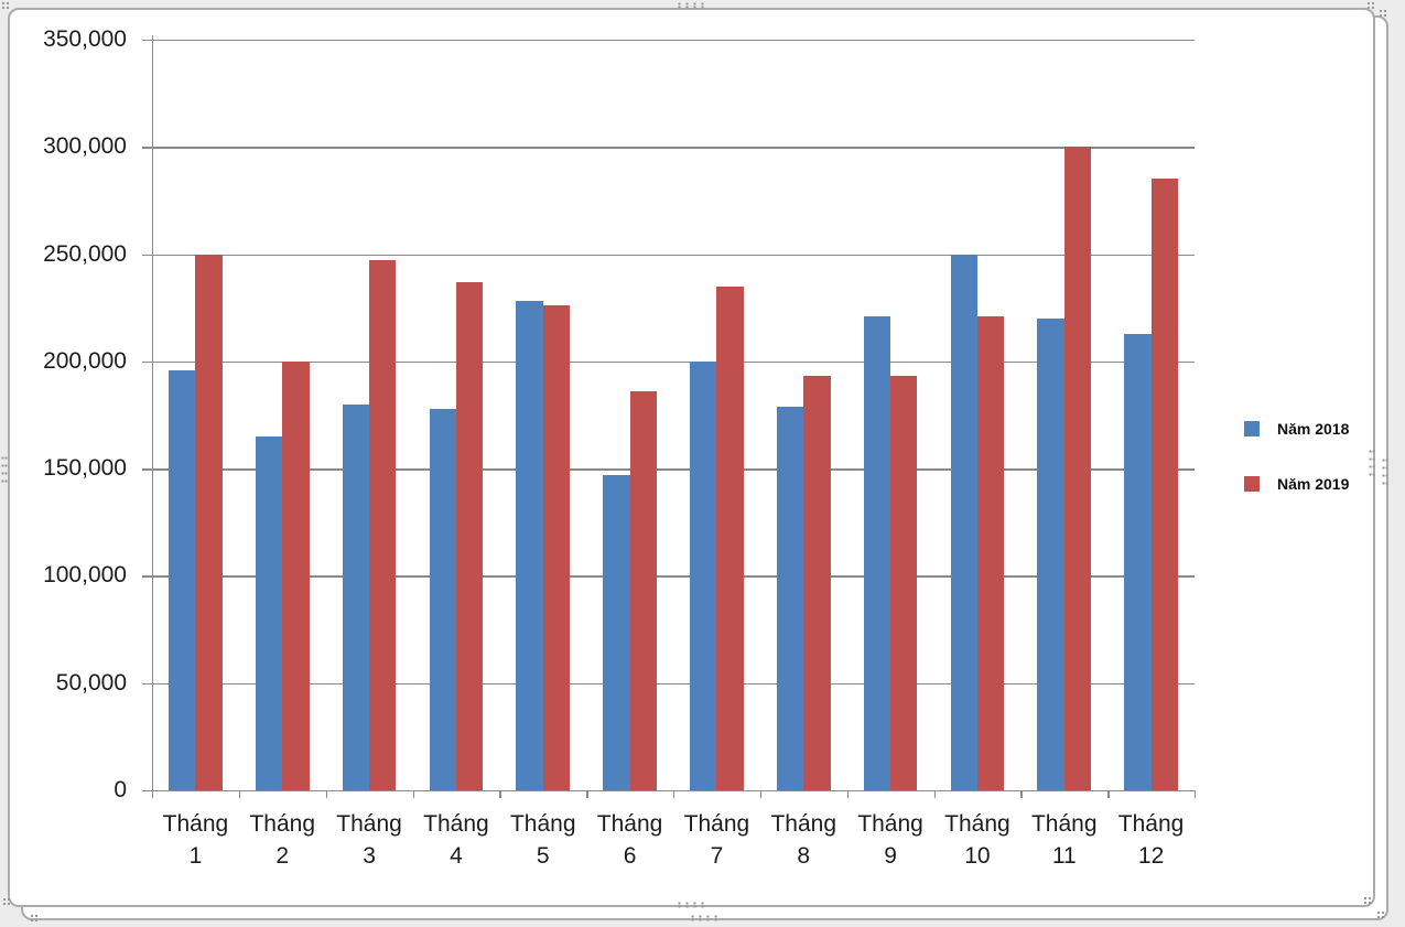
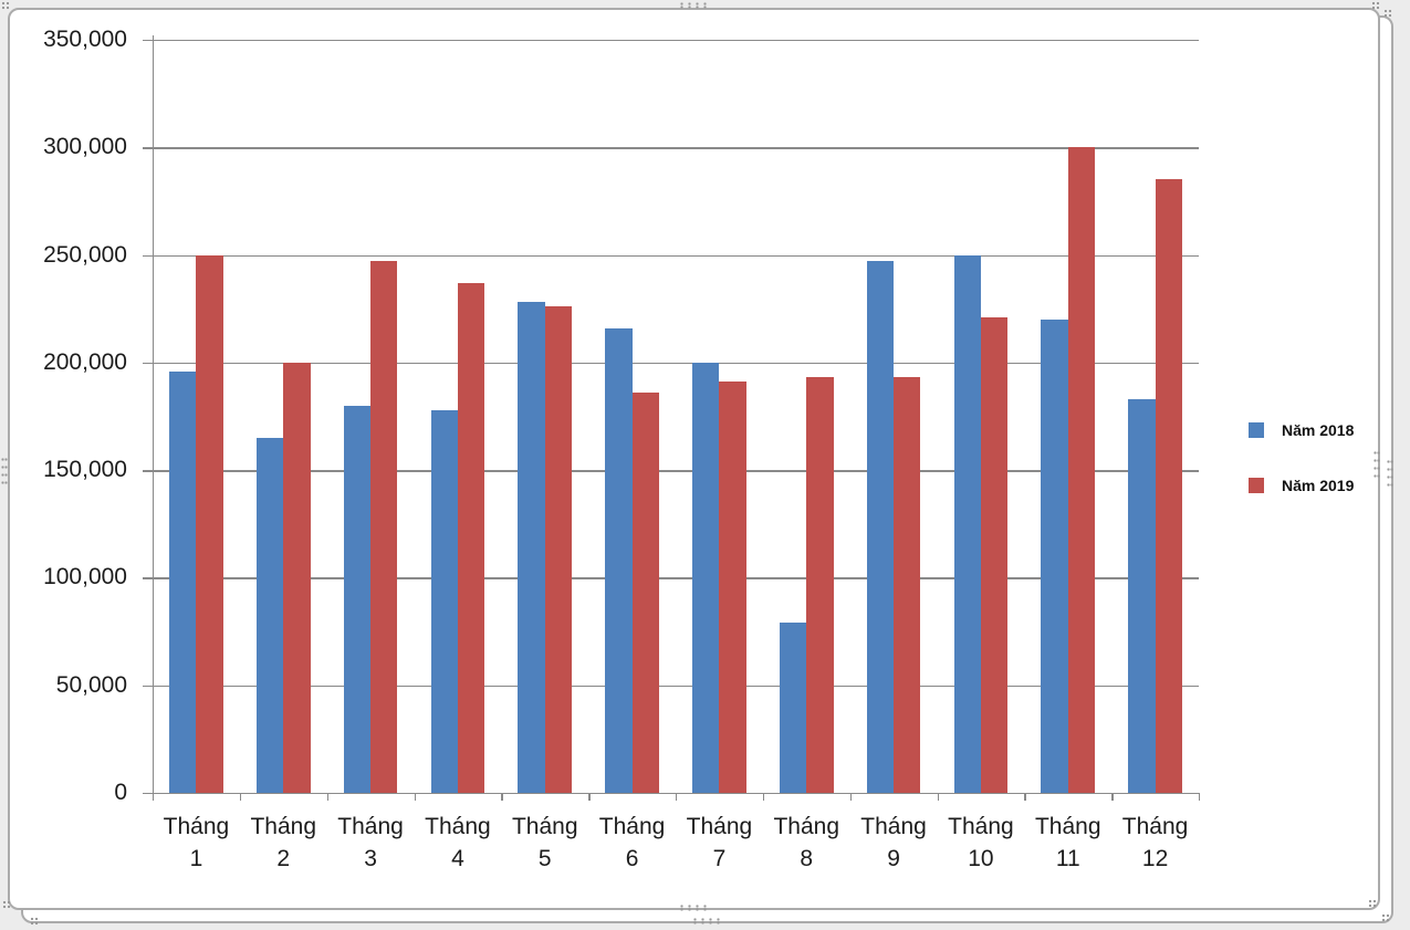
Năm 2018/Tháng 6: 147000 -> 216000
Năm 2019/Tháng 7: 235000 -> 191000
Năm 2018/Tháng 8: 179000 -> 79000
Năm 2018/Tháng 9: 221000 -> 247000
Năm 2018/Tháng 12: 213000 -> 183000
